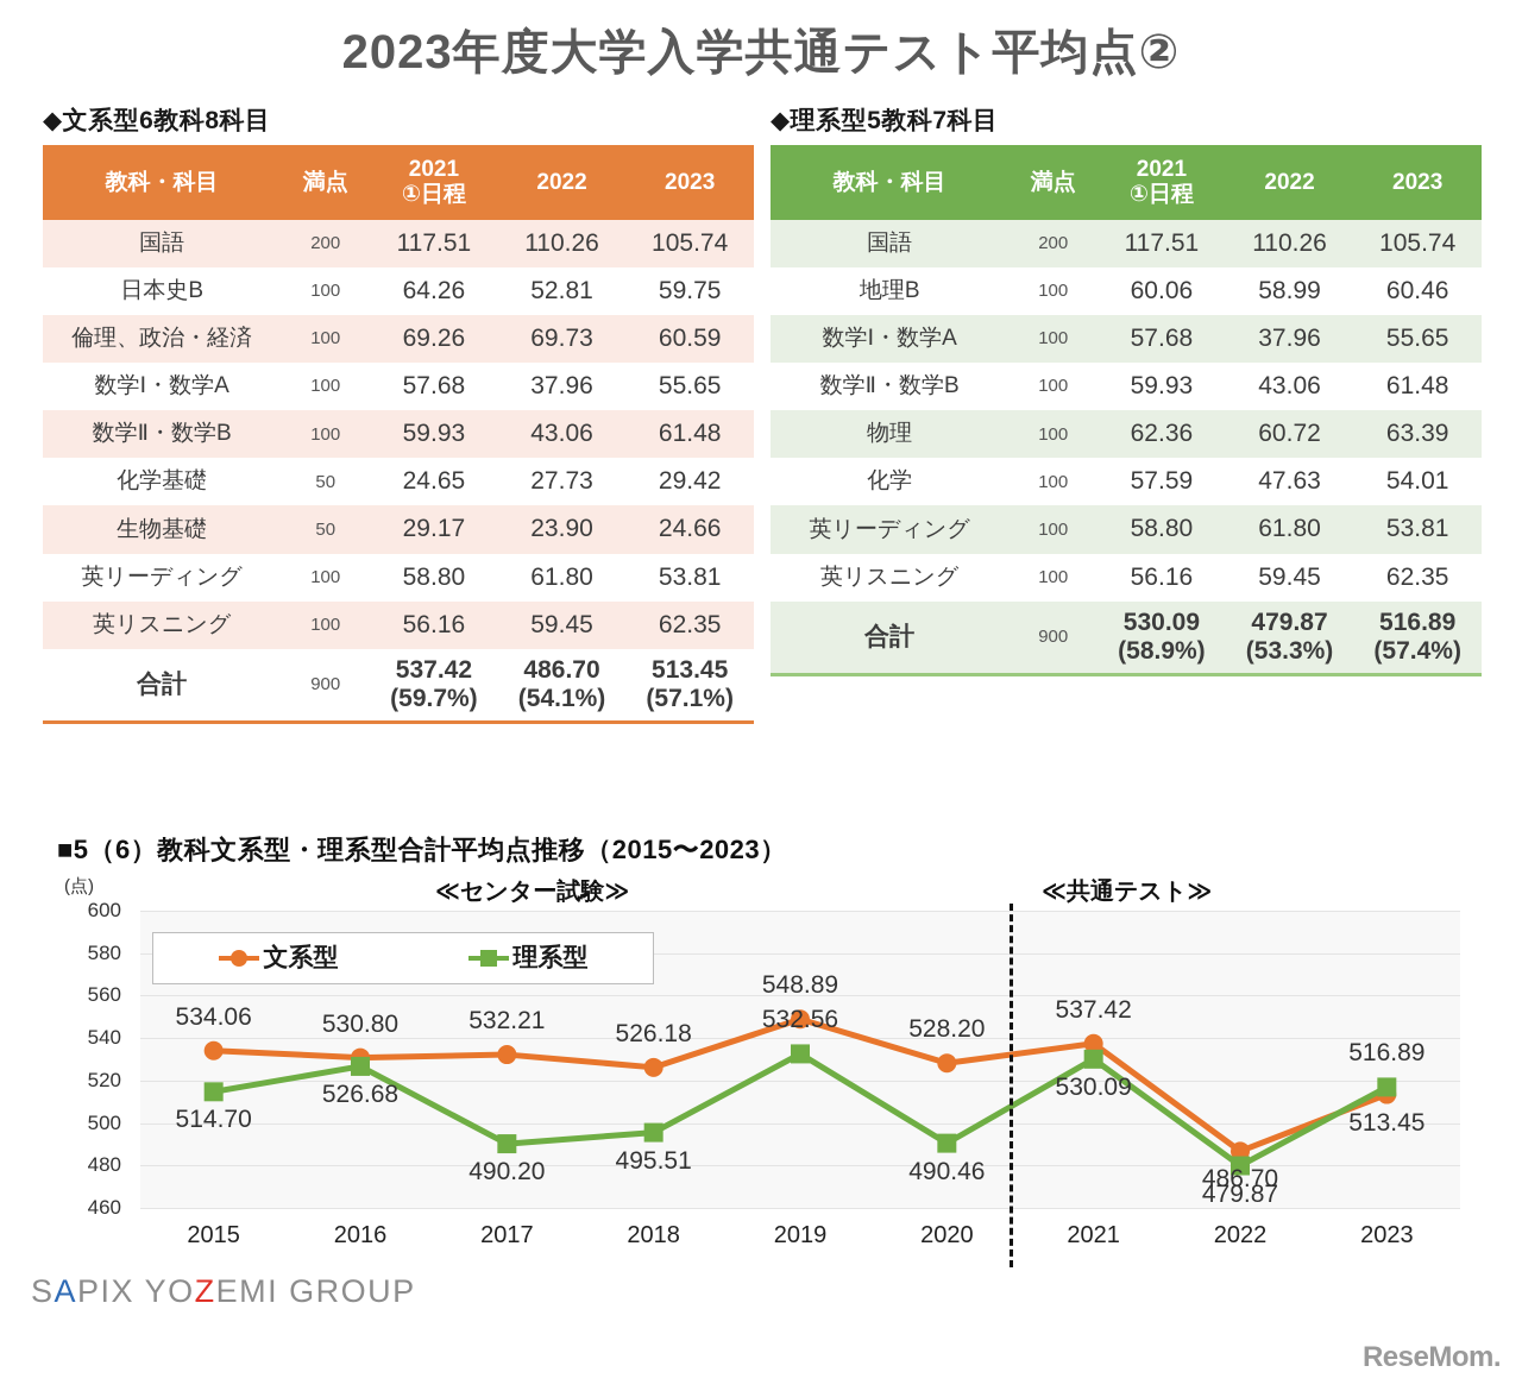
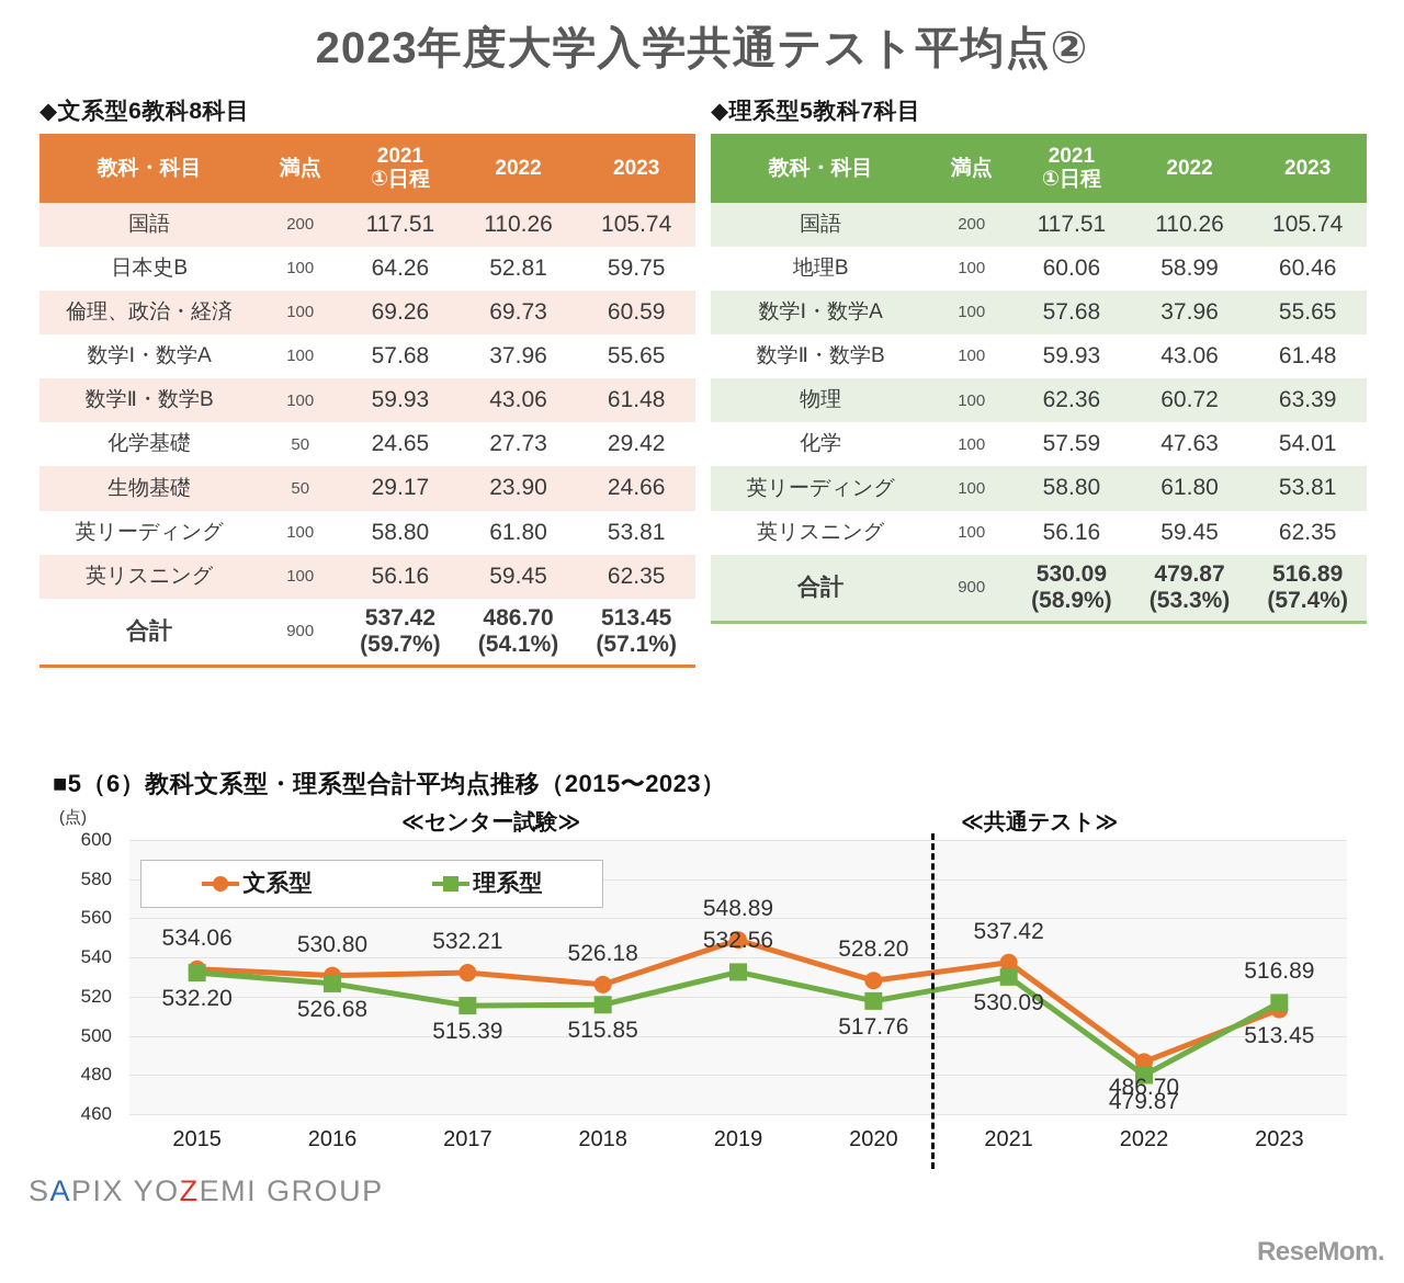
理系型/2015: 514.70 -> 532.20
理系型/2017: 490.20 -> 515.39
理系型/2018: 495.51 -> 515.85
理系型/2020: 490.46 -> 517.76
